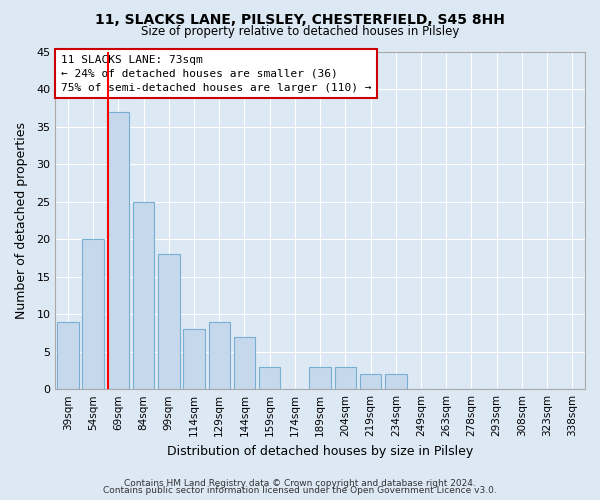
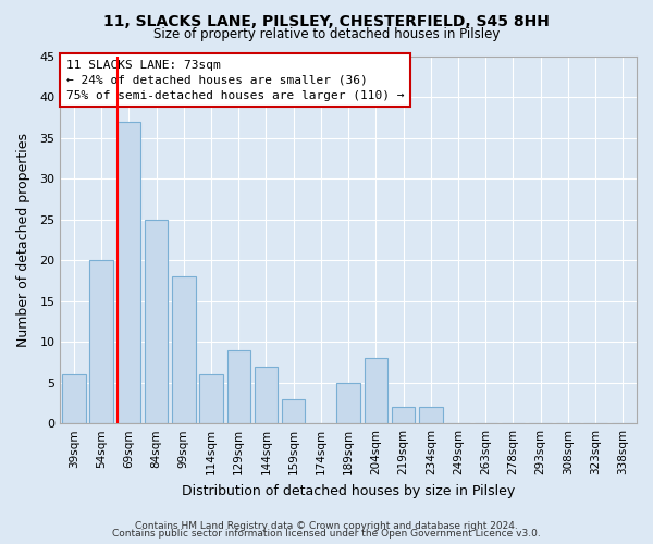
39sqm: 9 -> 6
114sqm: 8 -> 6
189sqm: 3 -> 5
204sqm: 3 -> 8
